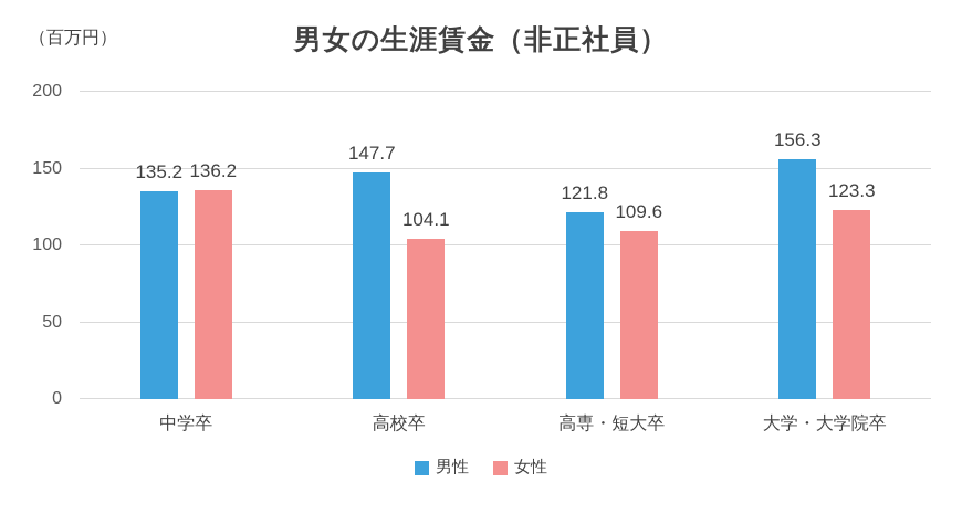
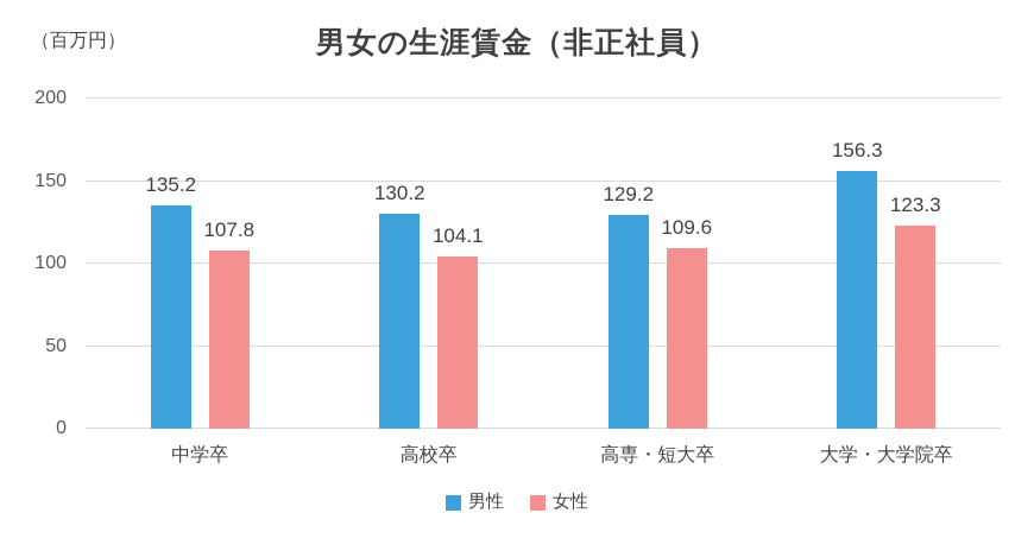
女性/中学卒: 136.2 -> 107.8
男性/高校卒: 147.7 -> 130.2
男性/高専・短大卒: 121.8 -> 129.2
